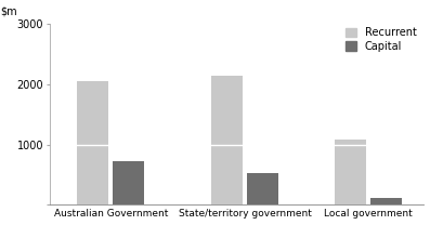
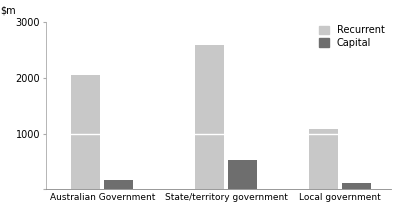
Capital/Australian Government: 720 -> 160
Recurrent/State/territory government: 2140 -> 2580
